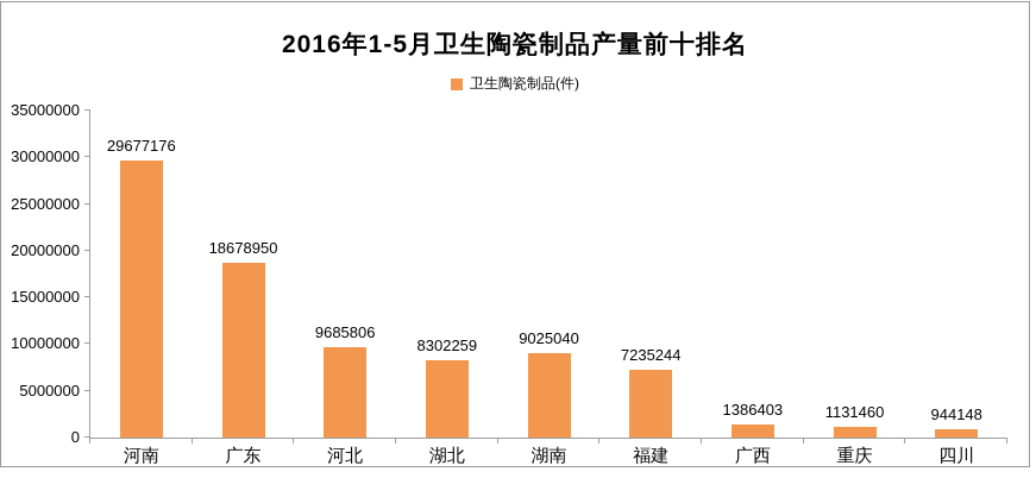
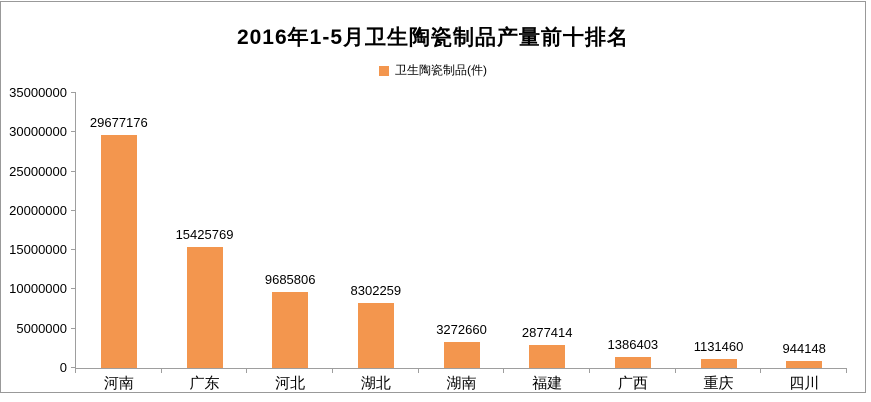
广东: 18678950 -> 15425769
湖南: 9025040 -> 3272660
福建: 7235244 -> 2877414
